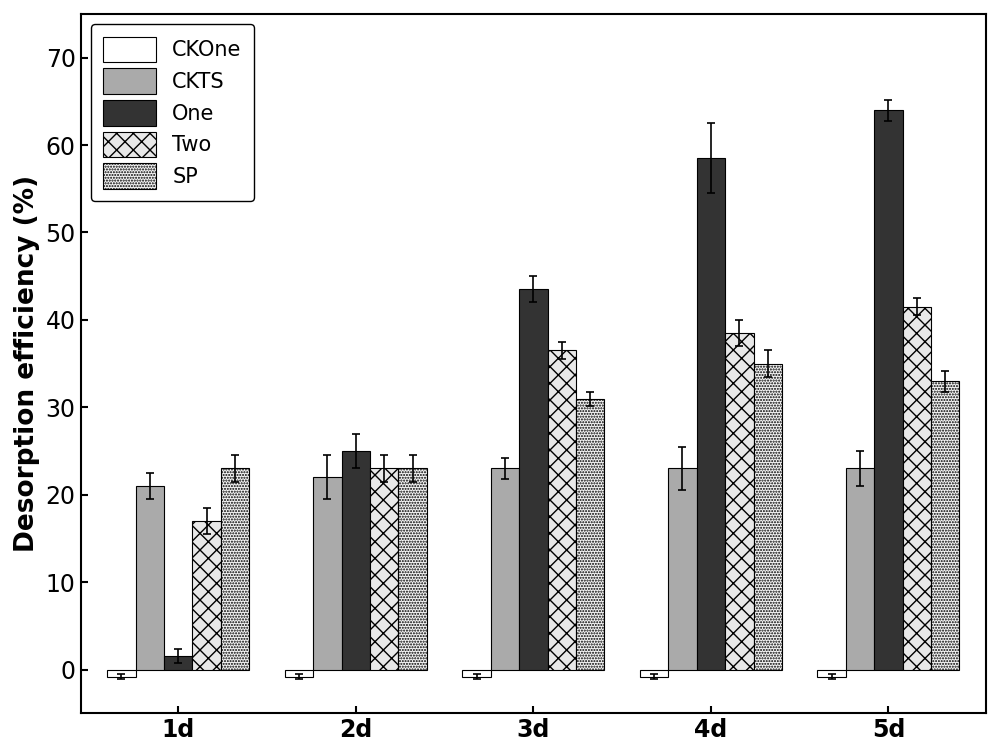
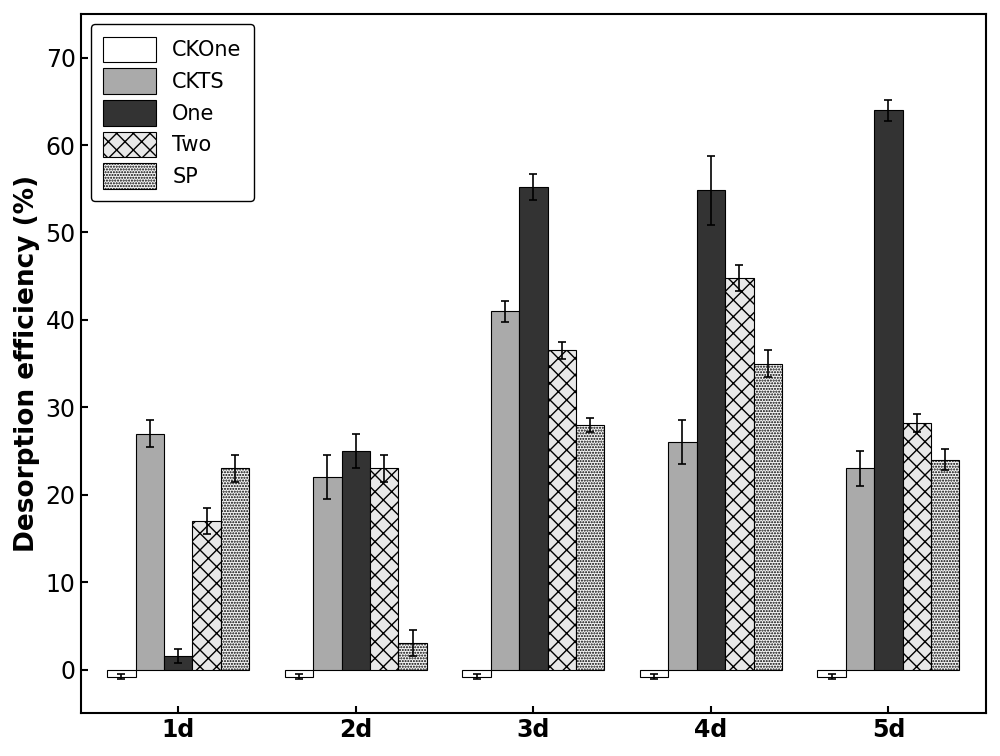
CKTS/1d: 21 -> 27
SP/2d: 23 -> 3
CKTS/3d: 23 -> 41
One/3d: 43.5 -> 55.2
SP/3d: 31 -> 28
CKTS/4d: 23 -> 26
One/4d: 58.5 -> 54.8
Two/4d: 38.5 -> 44.8
Two/5d: 41.5 -> 28.2
SP/5d: 33 -> 24
